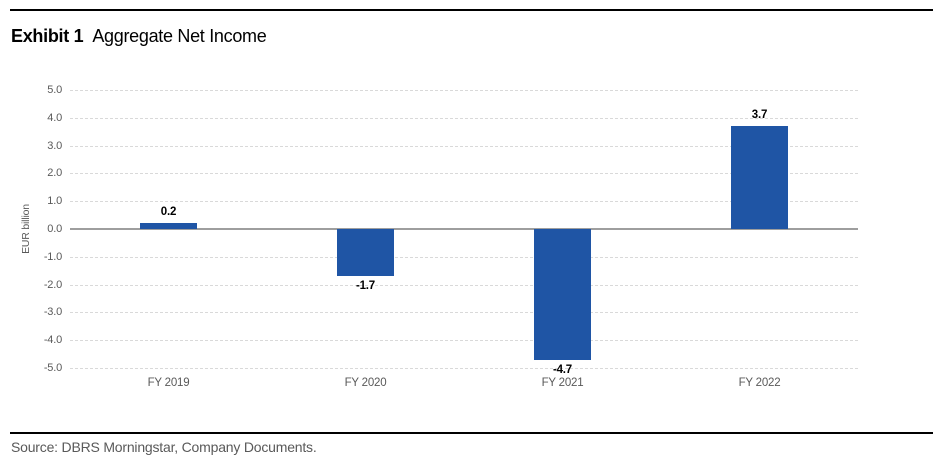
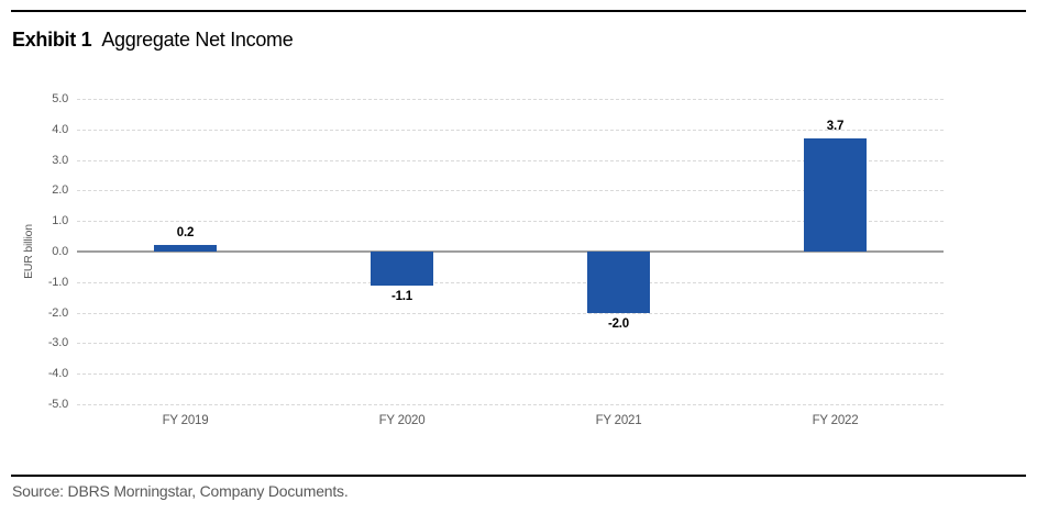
FY 2020: -1.7 -> -1.1
FY 2021: -4.7 -> -2.0
